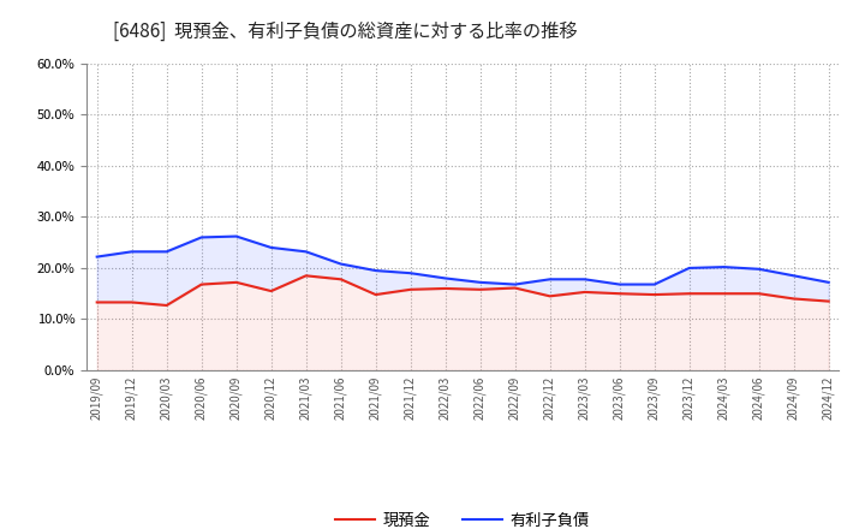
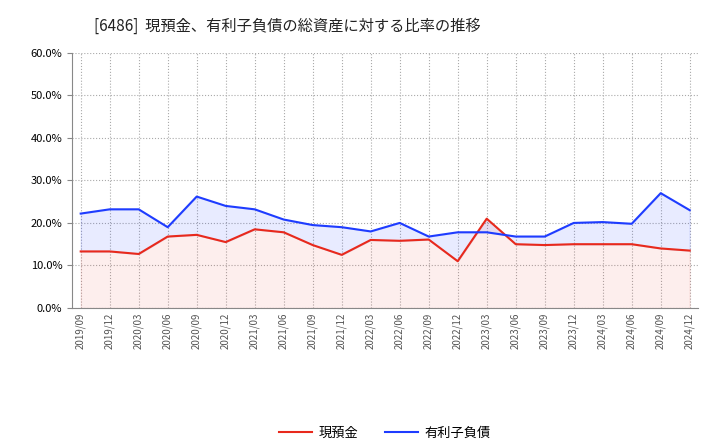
有利子負債/2020/06: 26.0% -> 19.0%
現預金/2021/12: 15.8% -> 12.5%
有利子負債/2022/06: 17.2% -> 20.0%
現預金/2022/12: 14.5% -> 11.0%
現預金/2023/03: 15.3% -> 21.0%
有利子負債/2024/09: 18.5% -> 27.0%
有利子負債/2024/12: 17.2% -> 23.0%
